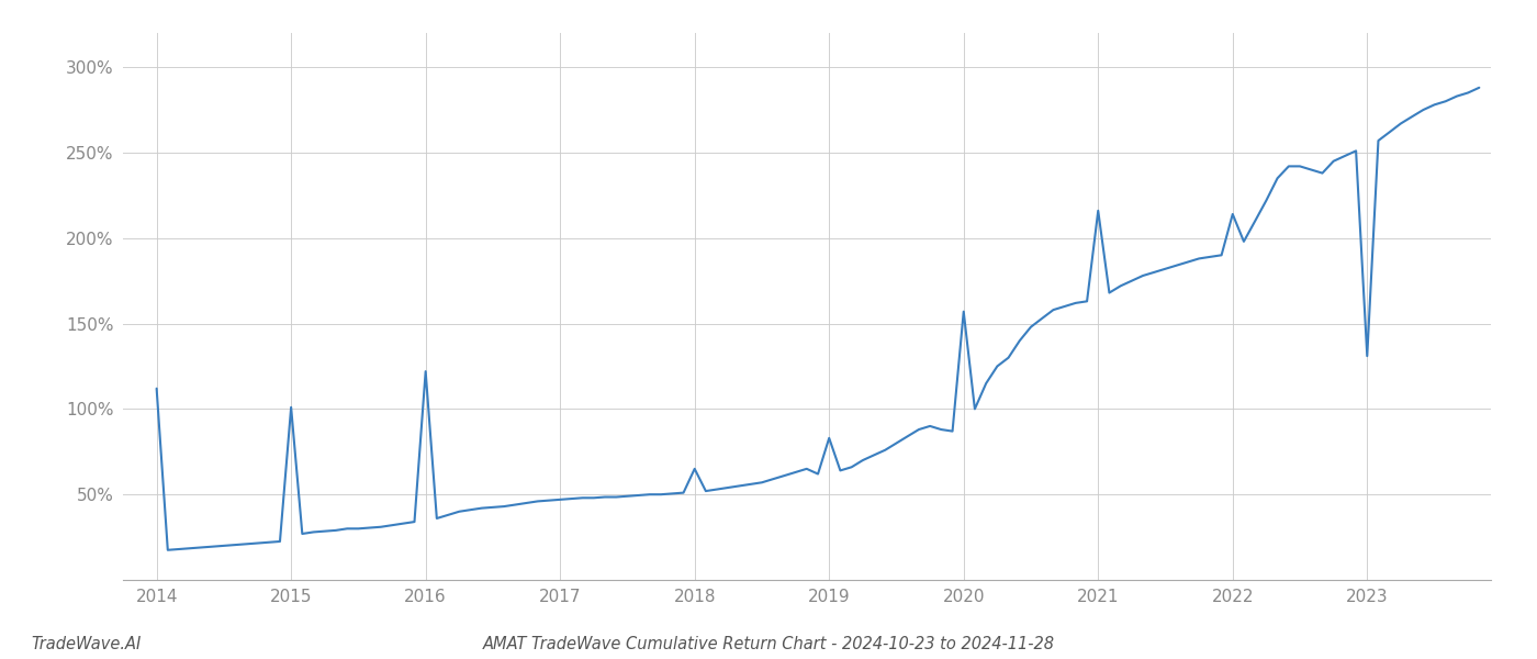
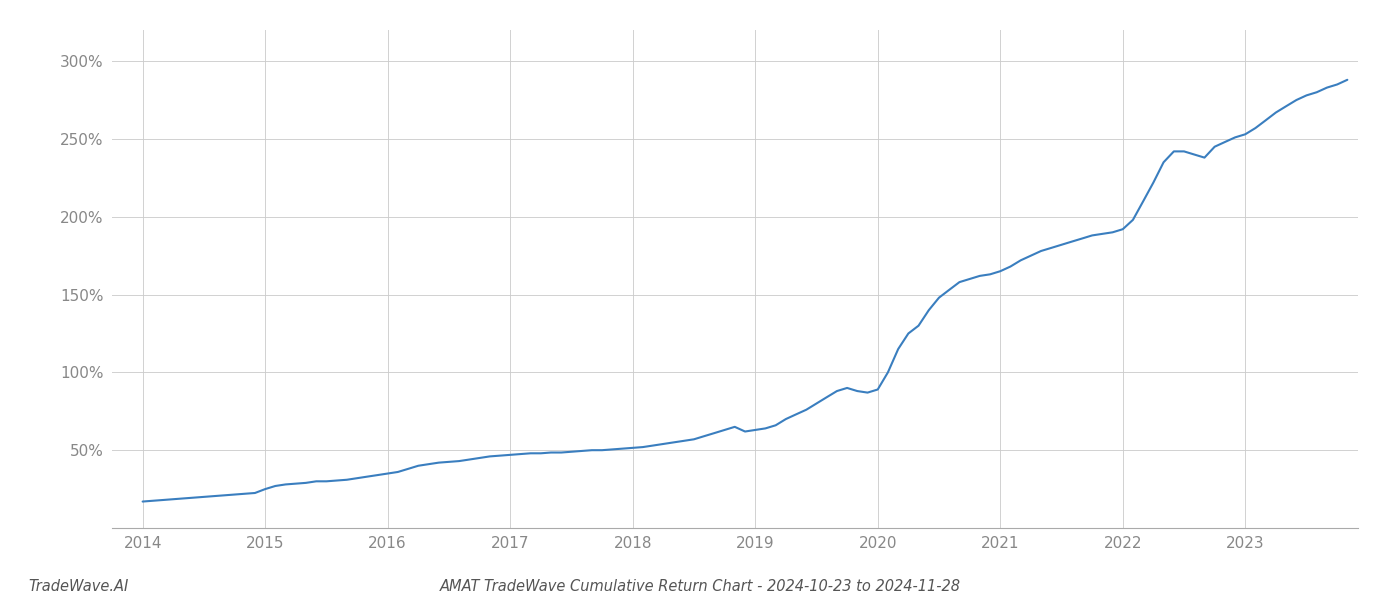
2014: 112% -> 17%
2015: 101% -> 25%
2016: 122% -> 35%
2018: 65% -> 52%
2019: 83% -> 63%
2020: 157% -> 89%
2021: 216% -> 165%
2022: 214% -> 192%
2023: 131% -> 253%
